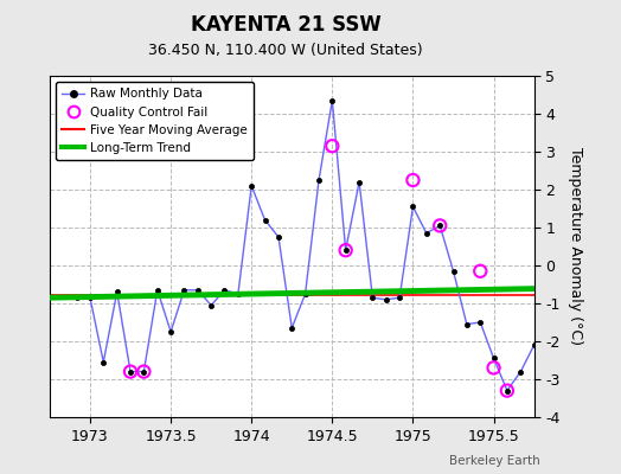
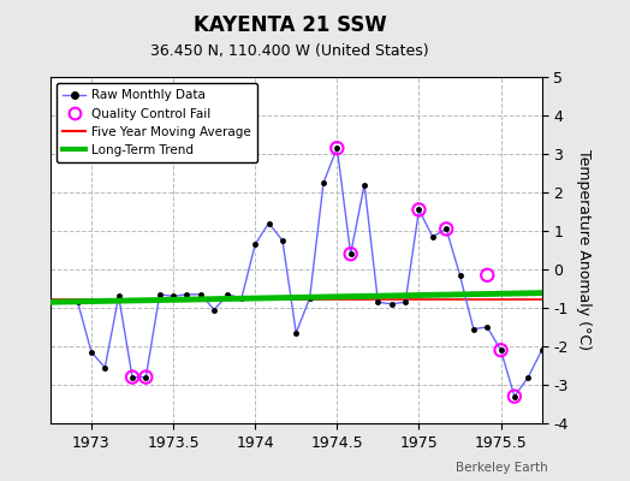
Raw Monthly Data/1973: -0.85 -> -2.15
Raw Monthly Data/1973.5: -1.75 -> -0.70
Raw Monthly Data/1974: 2.10 -> 0.65
Raw Monthly Data/1974.5: 4.35 -> 3.15
Quality Control Fail/1975: 2.25 -> 1.55
Raw Monthly Data/1975.5: -2.45 -> -2.10
Quality Control Fail/1975.5: -2.70 -> -2.10
